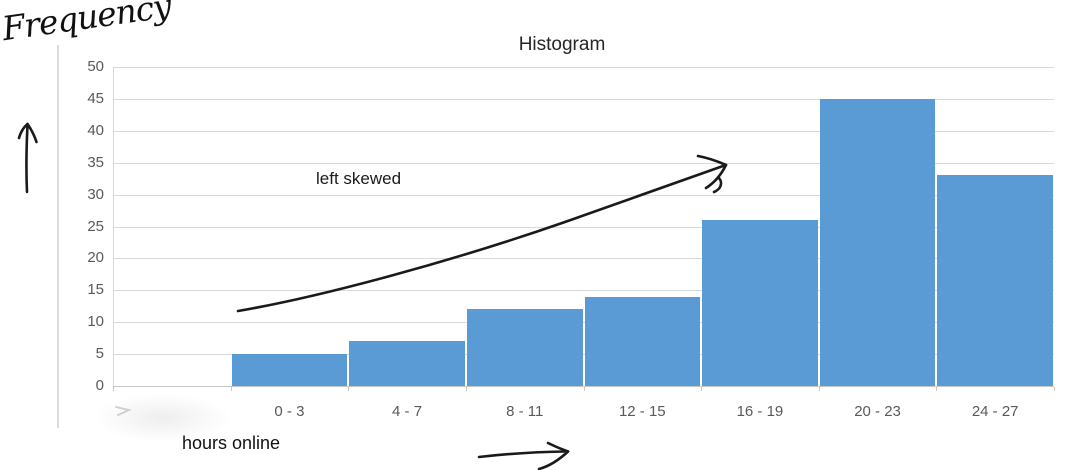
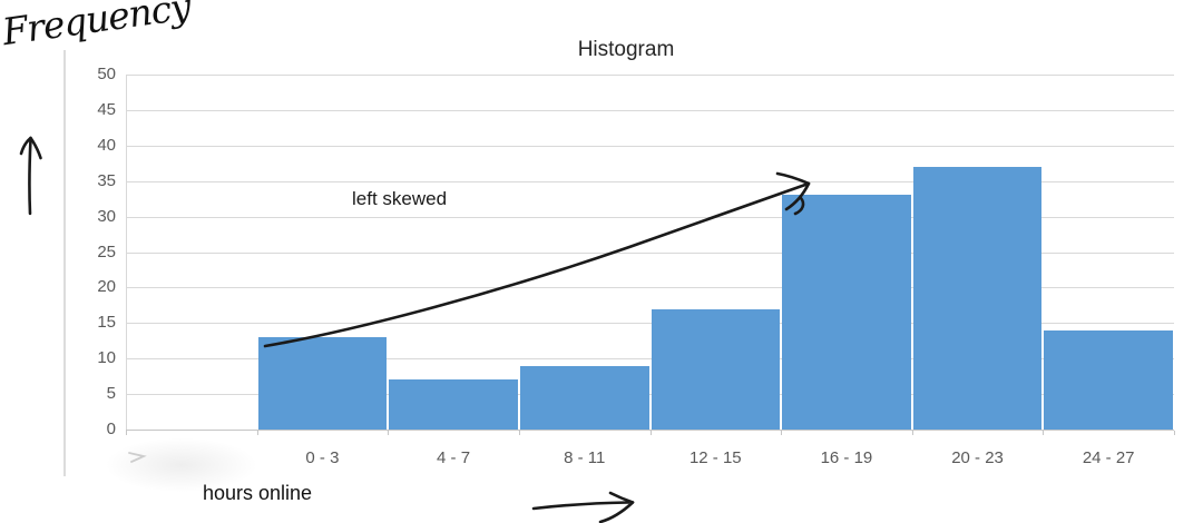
0 - 3: 5 -> 13
8 - 11: 12 -> 9
12 - 15: 14 -> 17
16 - 19: 26 -> 33
20 - 23: 45 -> 37
24 - 27: 33 -> 14
